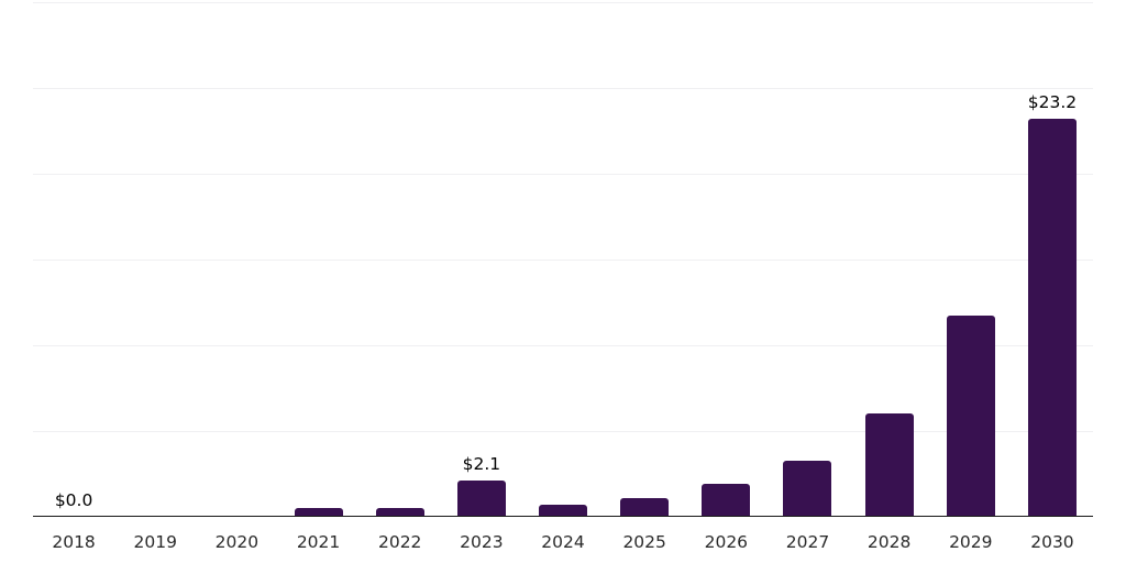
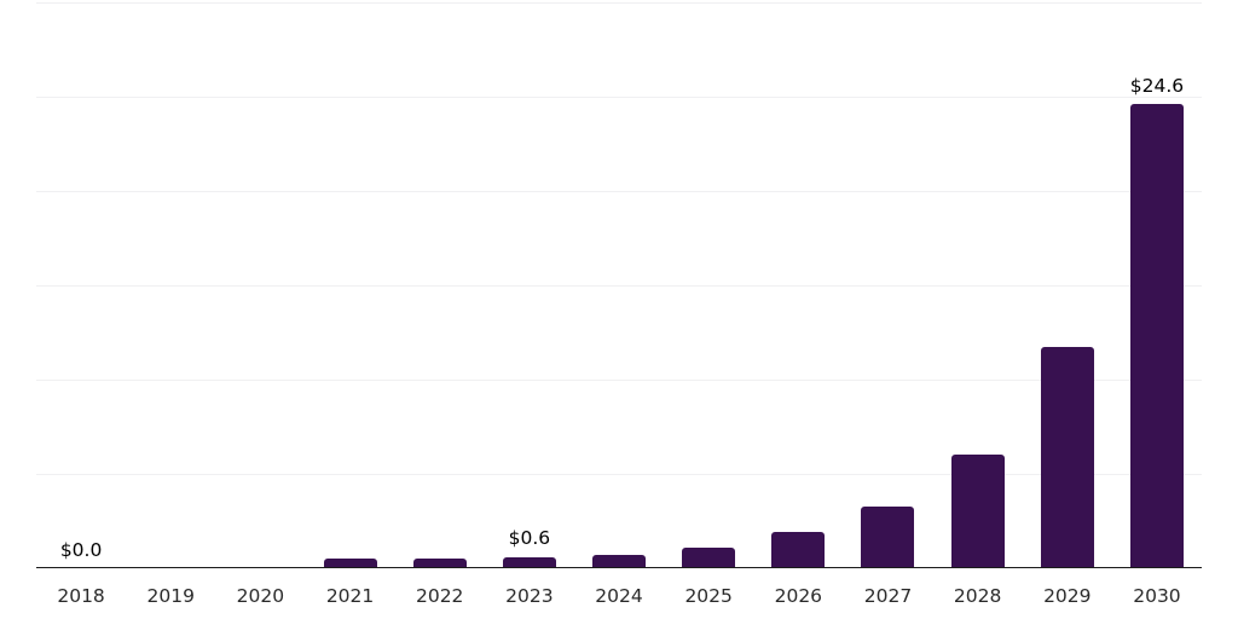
2023: $2.1 -> $0.6
2030: $23.2 -> $24.6
